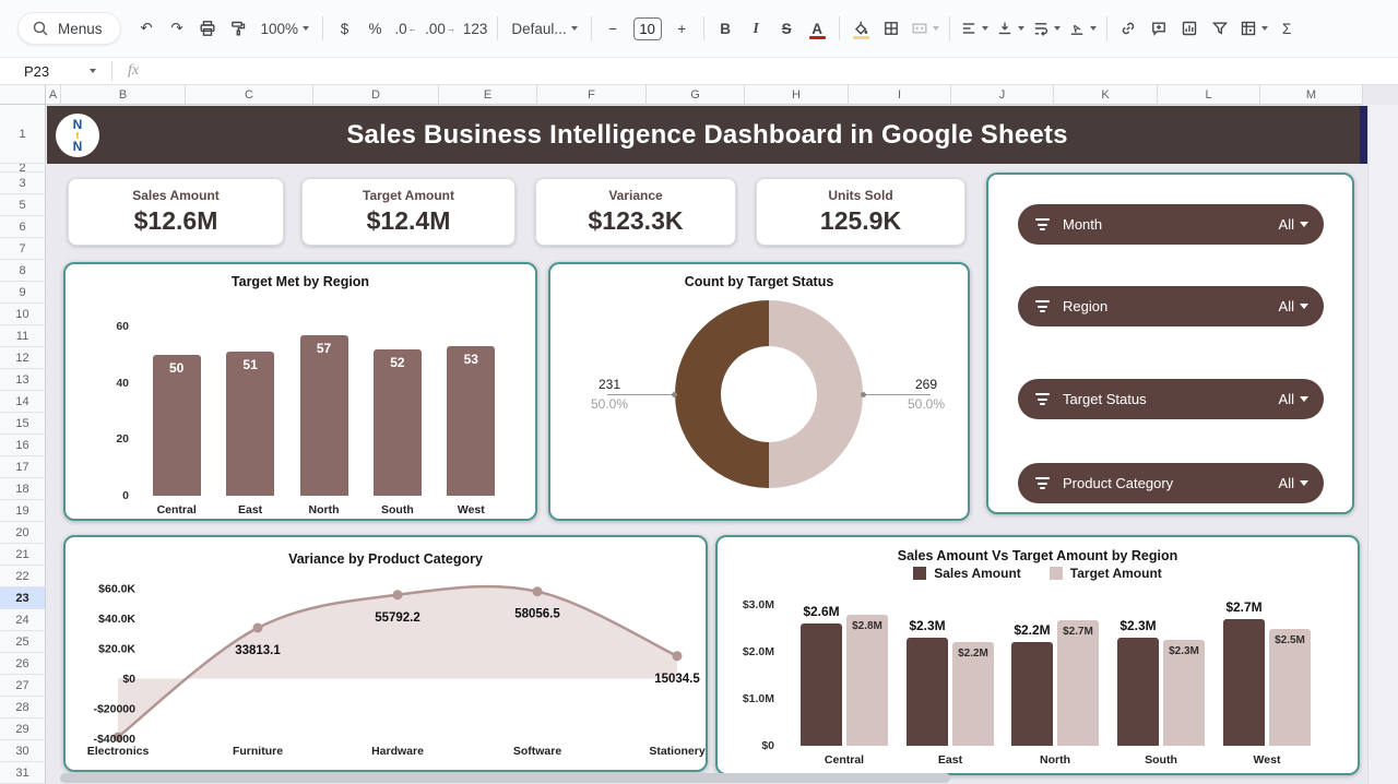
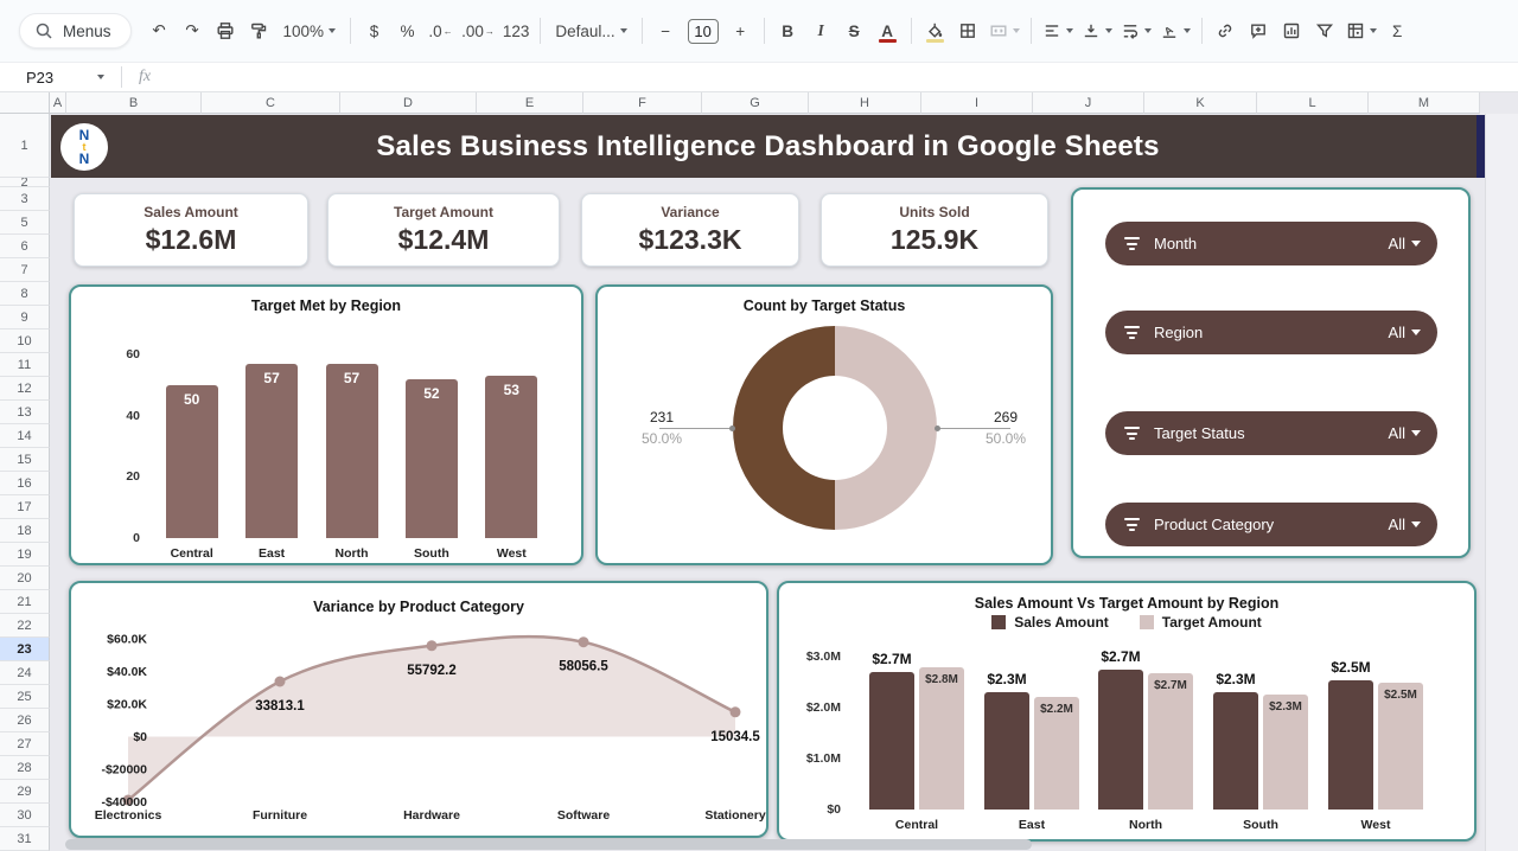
Target Met by Region/East: 51 -> 57
Sales Amount Vs Target Amount by Region/Sales Amount/Central: $2.6M -> $2.7M
Sales Amount Vs Target Amount by Region/Sales Amount/North: $2.2M -> $2.7M
Sales Amount Vs Target Amount by Region/Sales Amount/West: $2.7M -> $2.5M
